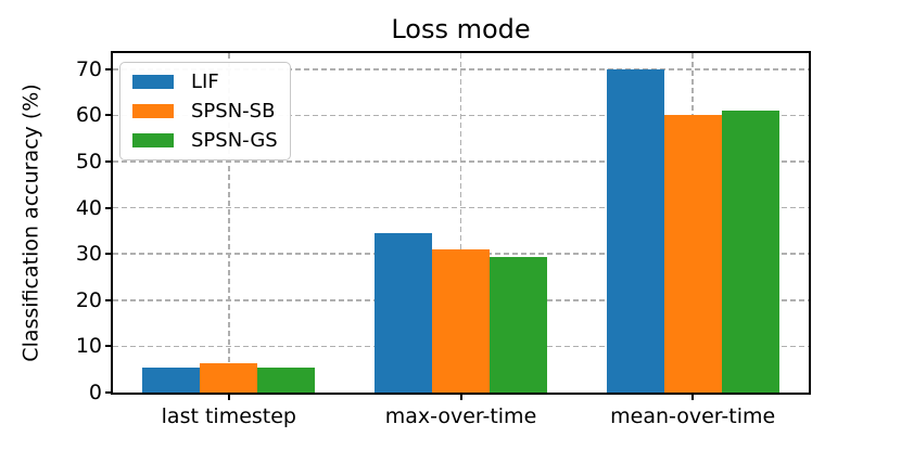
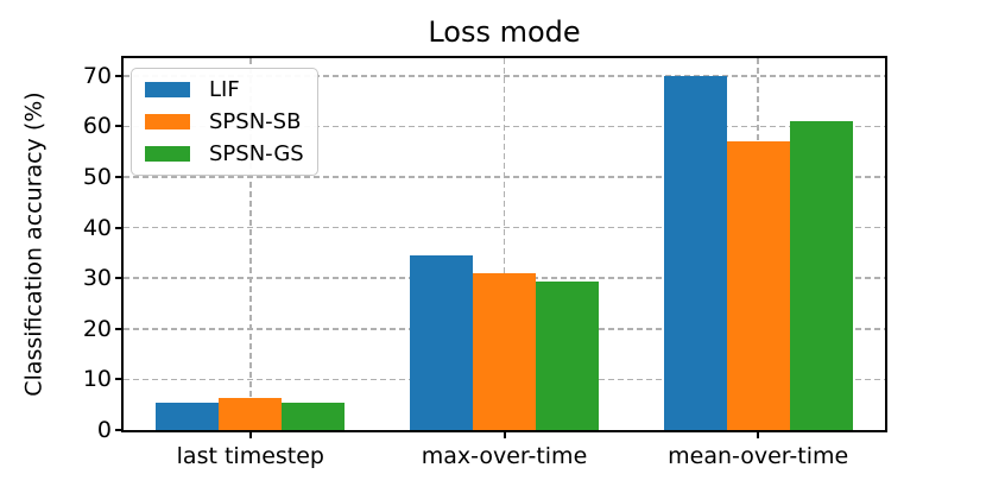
SPSN-SB/mean-over-time: 60 -> 57
